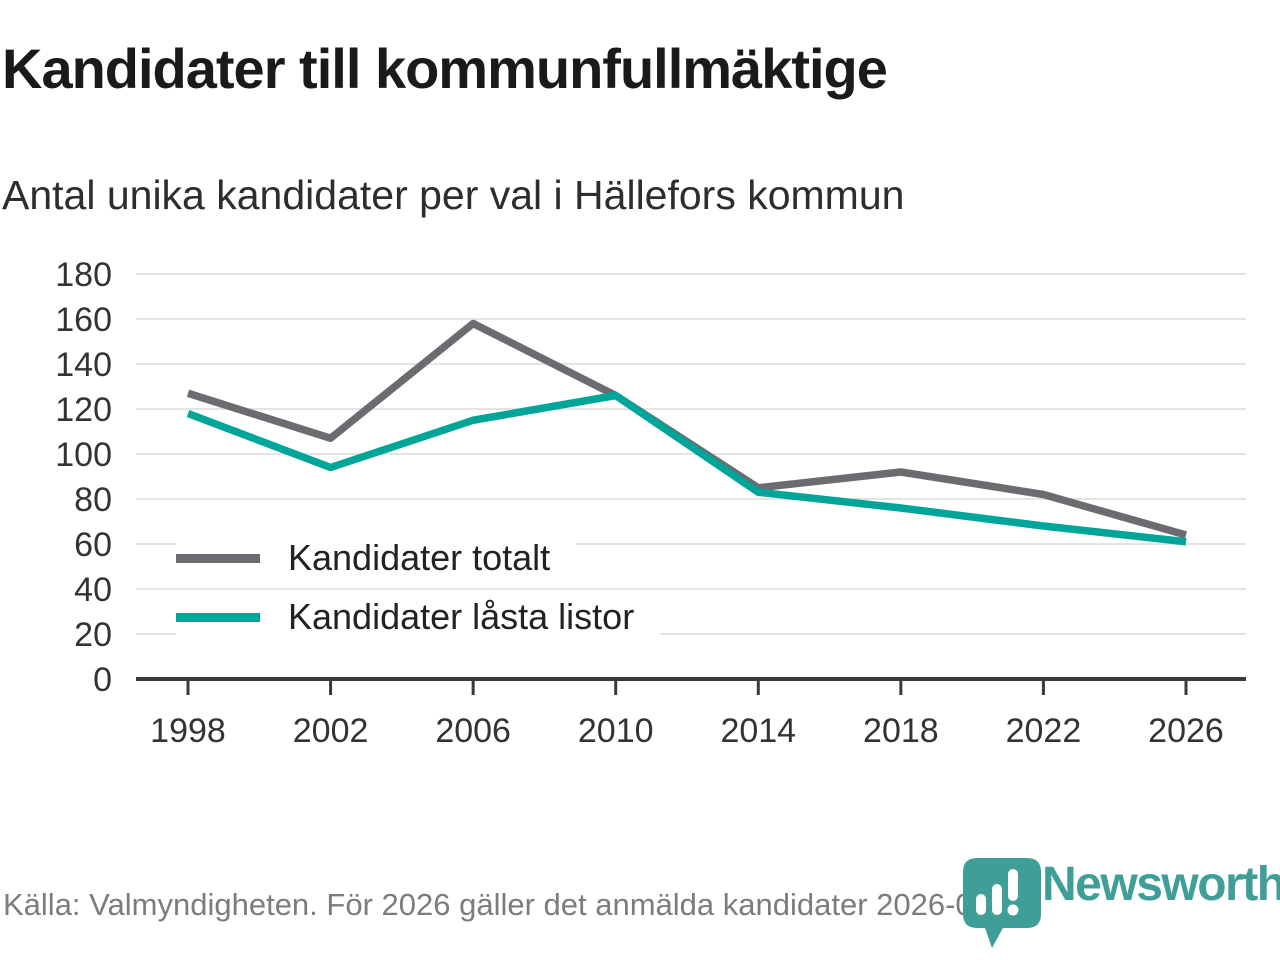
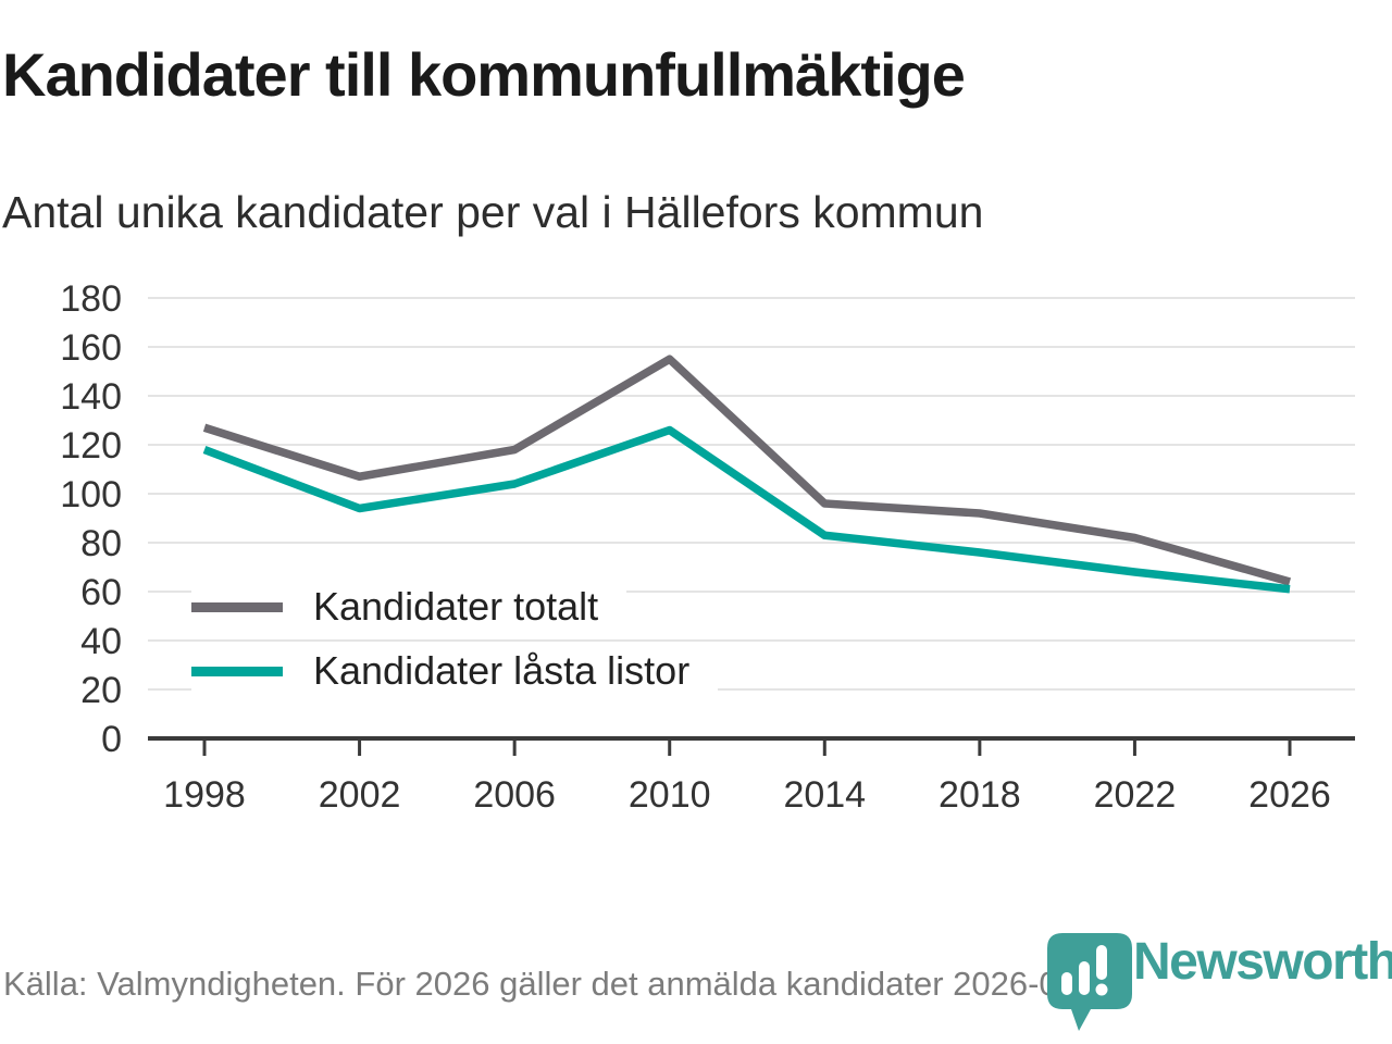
Kandidater totalt/2006: 158 -> 118
Kandidater låsta listor/2006: 115 -> 104
Kandidater totalt/2010: 126 -> 155
Kandidater totalt/2014: 85 -> 96
